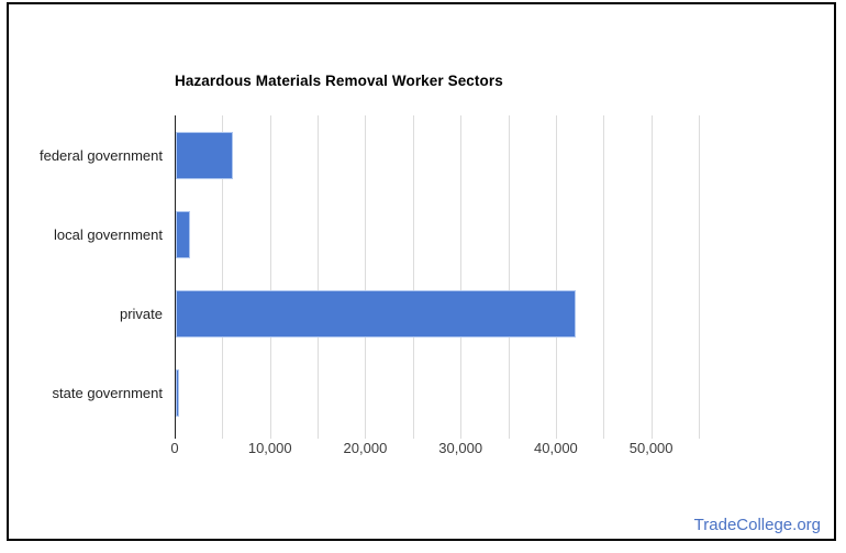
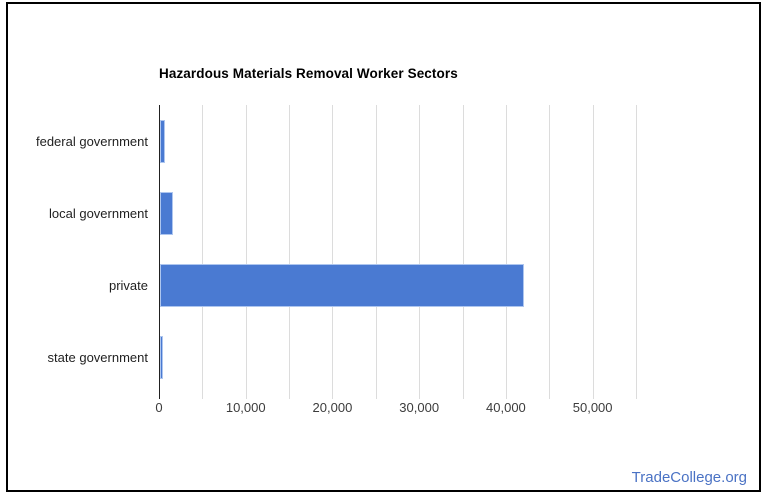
federal government: 6000 -> 1000
